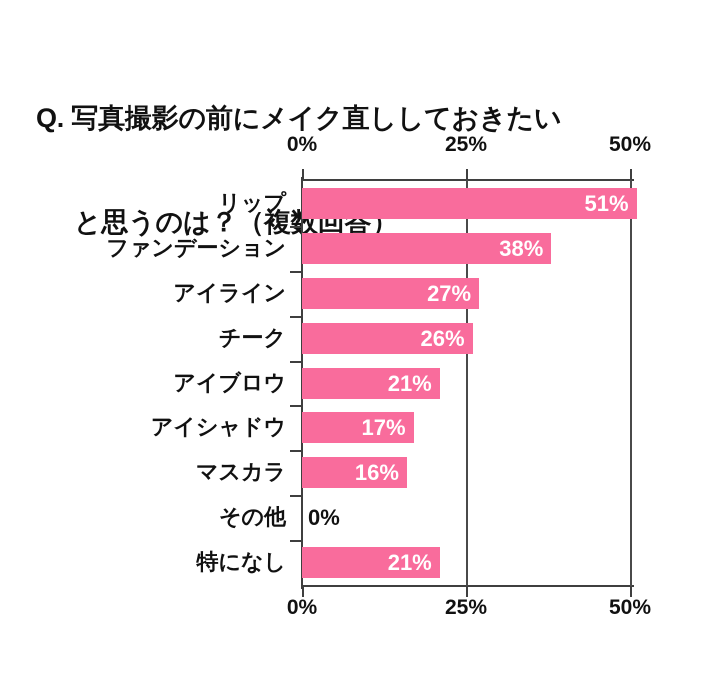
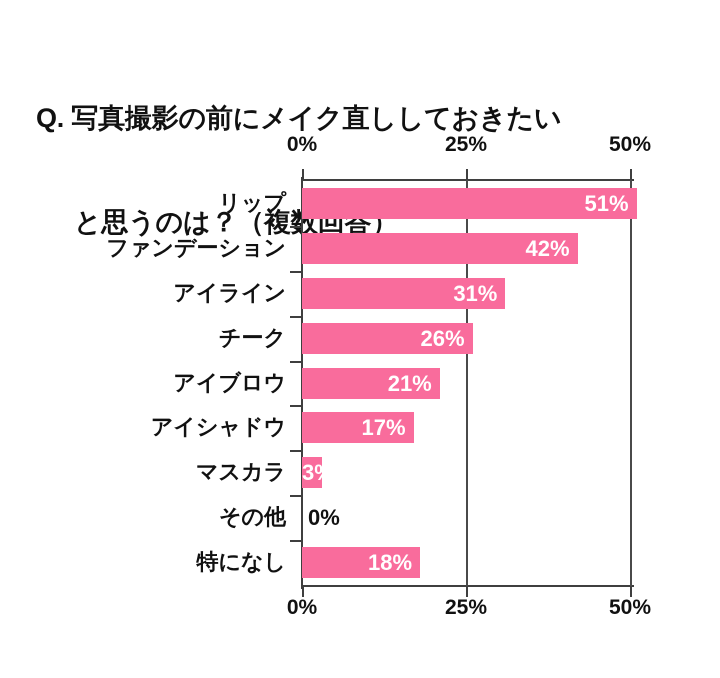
ファンデーション: 38% -> 42%
アイライン: 27% -> 31%
マスカラ: 16% -> 3%
特になし: 21% -> 18%
